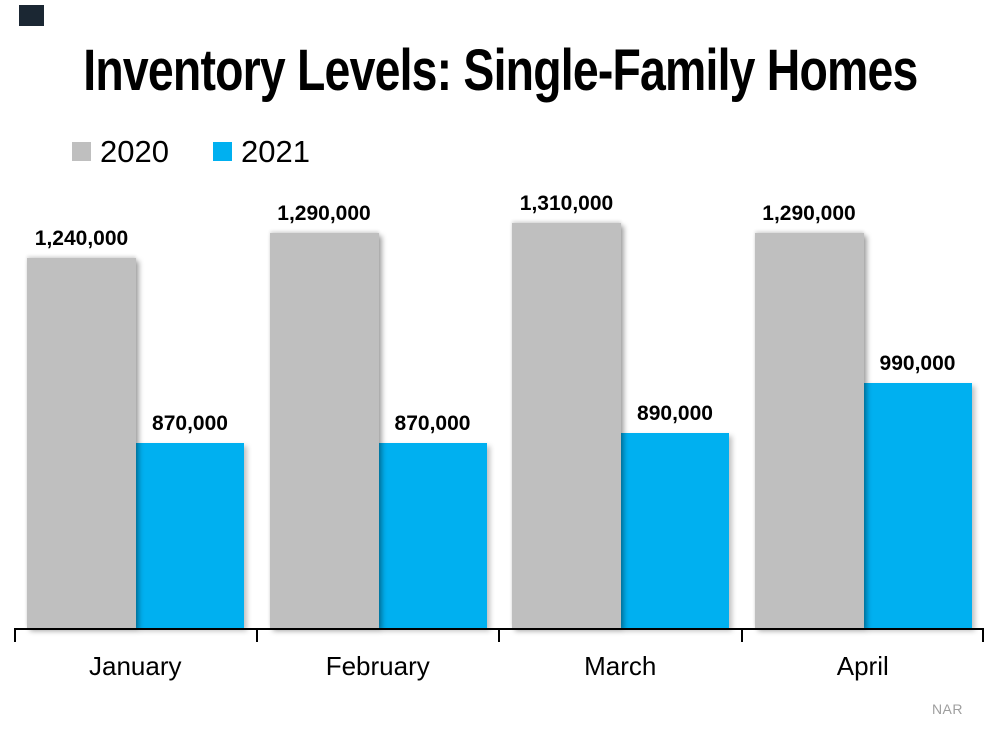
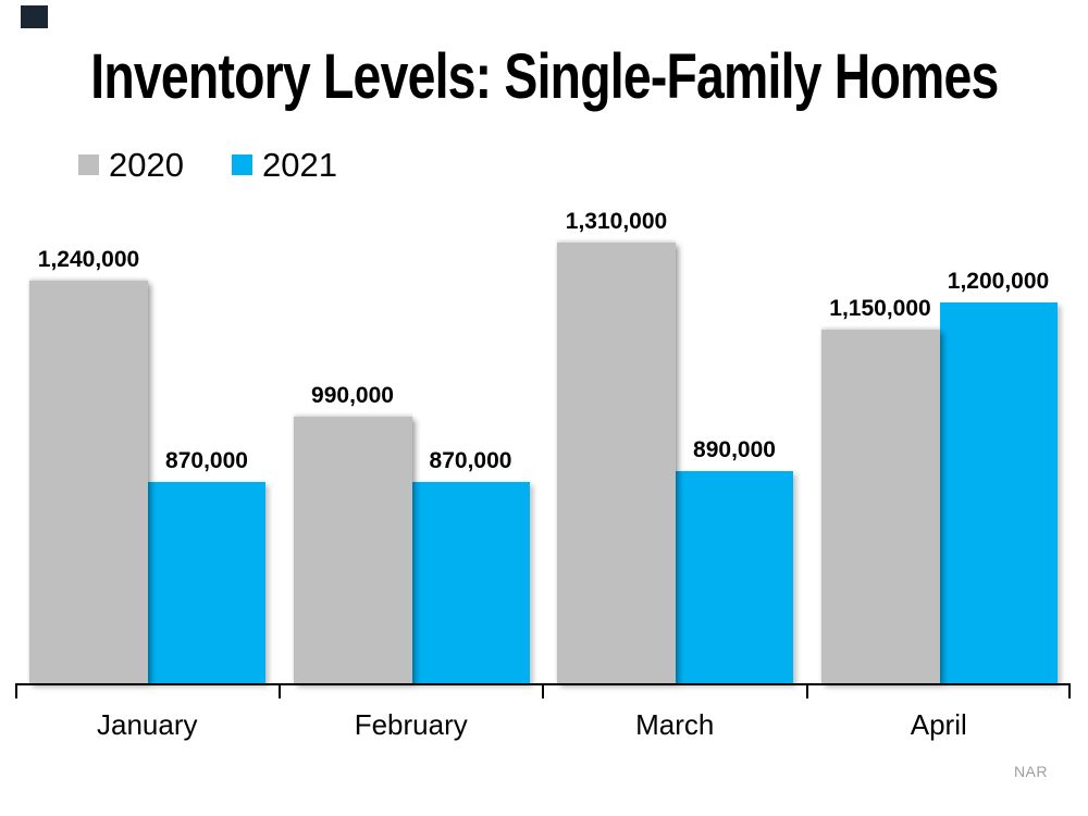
2020/February: 1,290,000 -> 990,000
2020/April: 1,290,000 -> 1,150,000
2021/April: 990,000 -> 1,200,000
